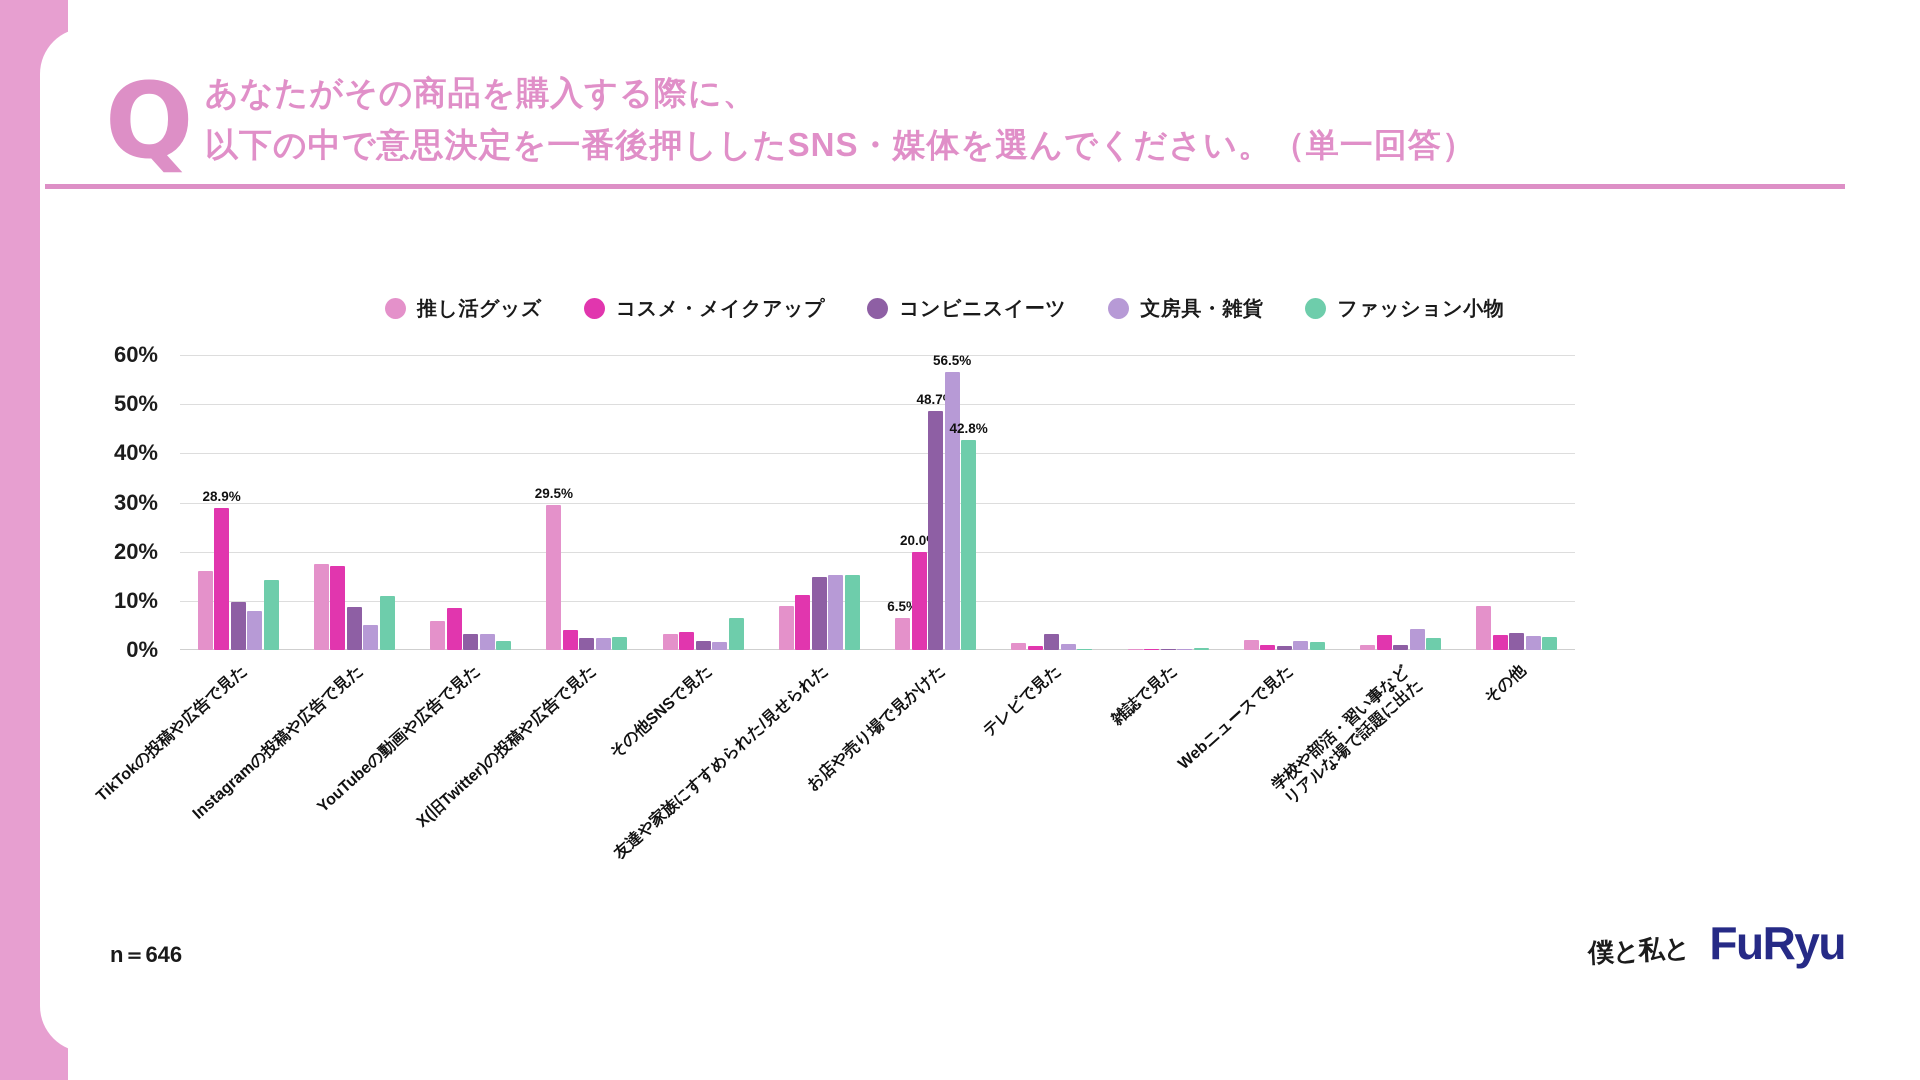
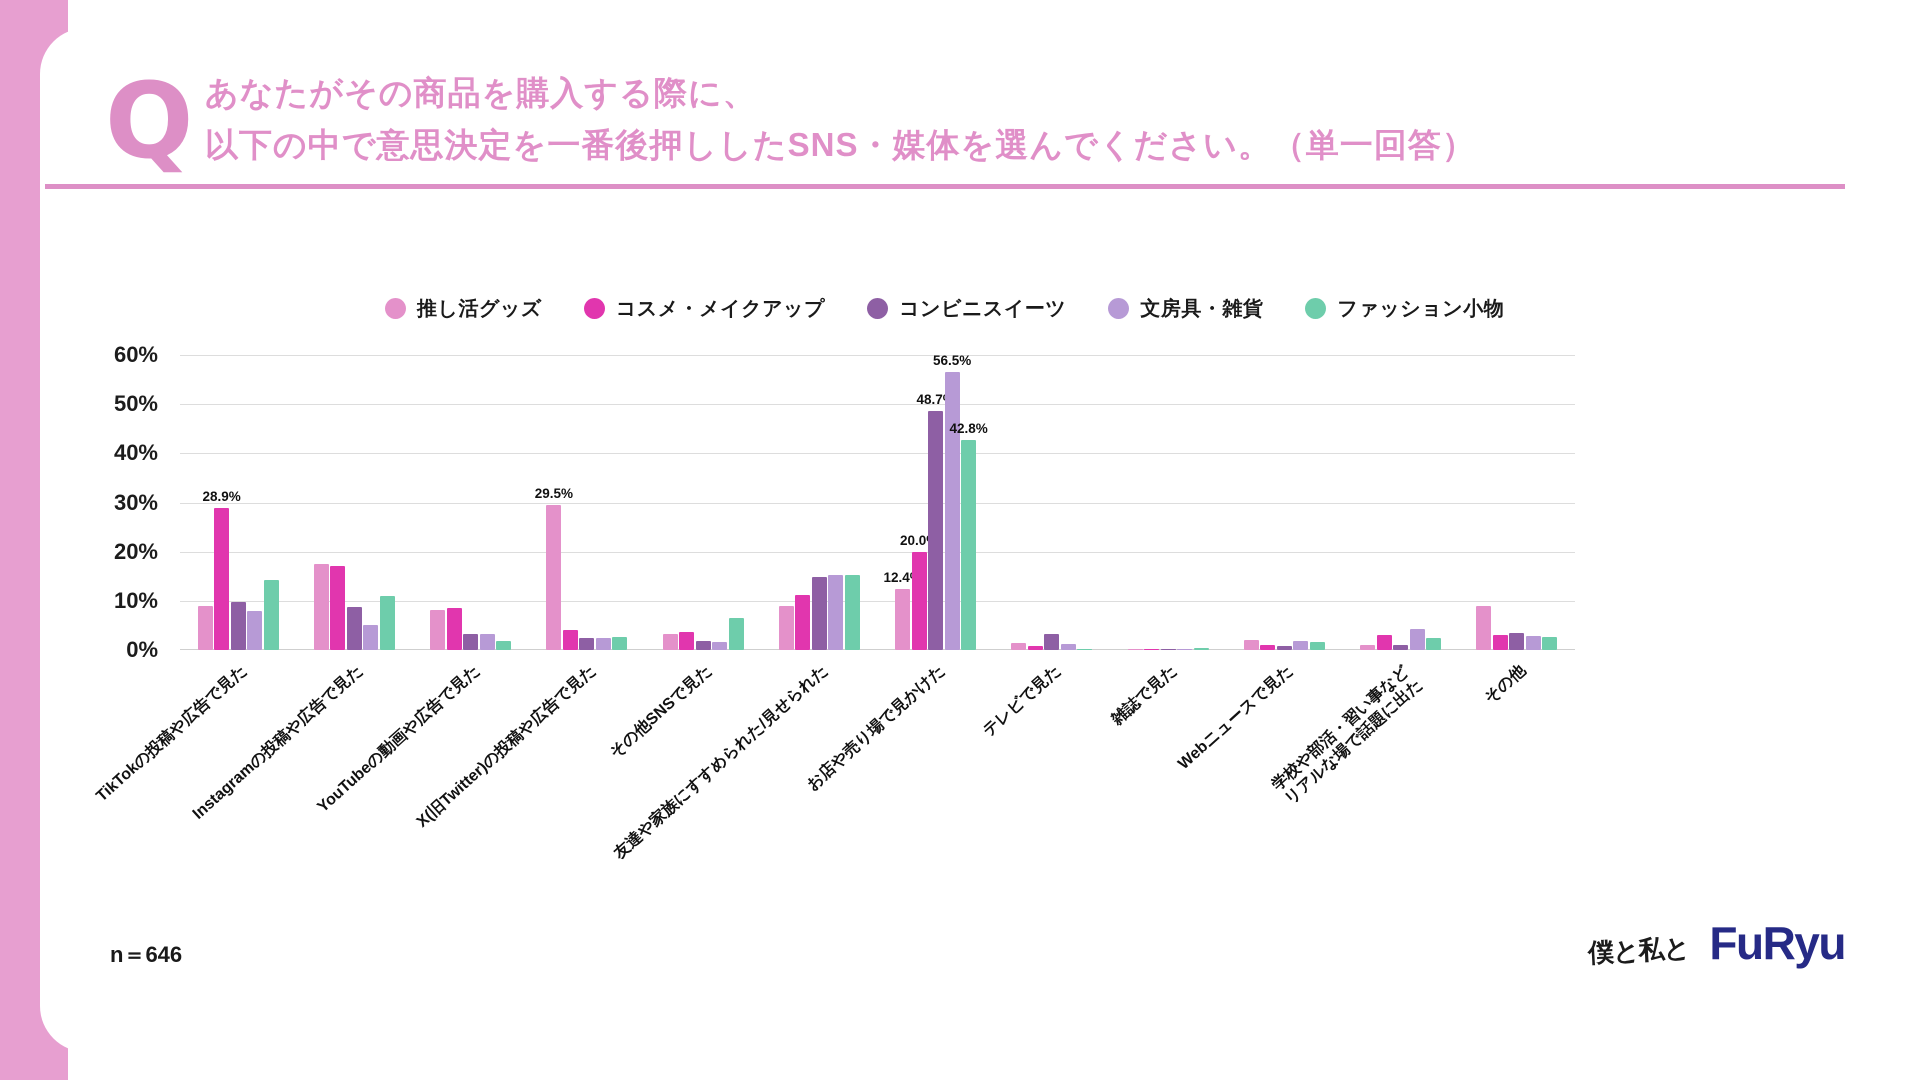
推し活グッズ/TikTokの投稿や広告で見た: 16% -> 9%
推し活グッズ/YouTubeの動画や広告で見た: 6% -> 8%
推し活グッズ/お店や売り場で見かけた: 6.5% -> 12.4%
